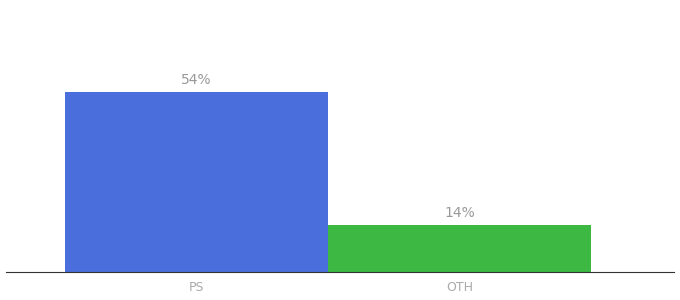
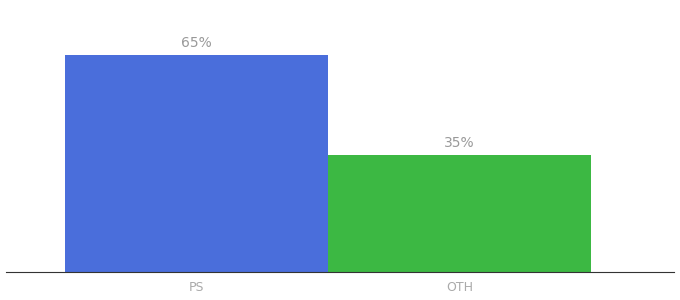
PS: 54% -> 65%
OTH: 14% -> 35%
